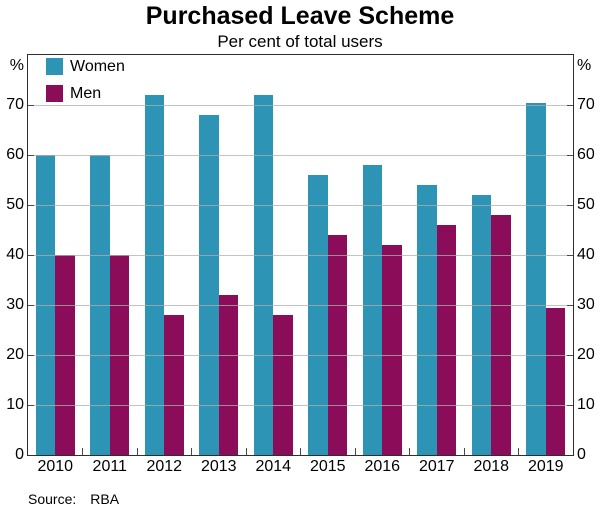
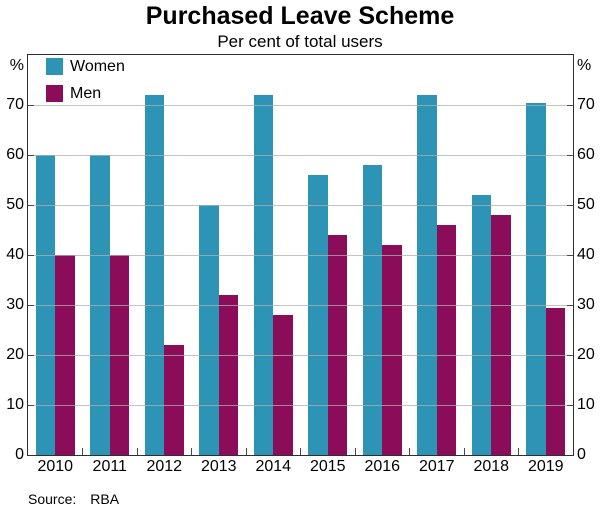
Men/2012: 28 -> 22
Women/2013: 68 -> 50
Women/2017: 54 -> 72
